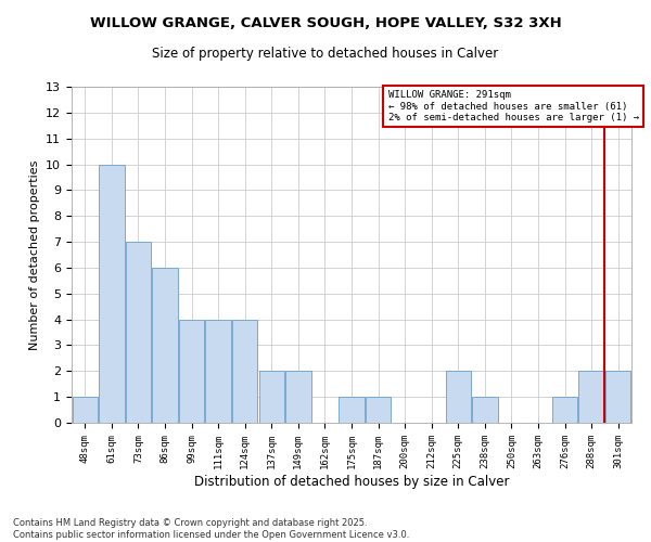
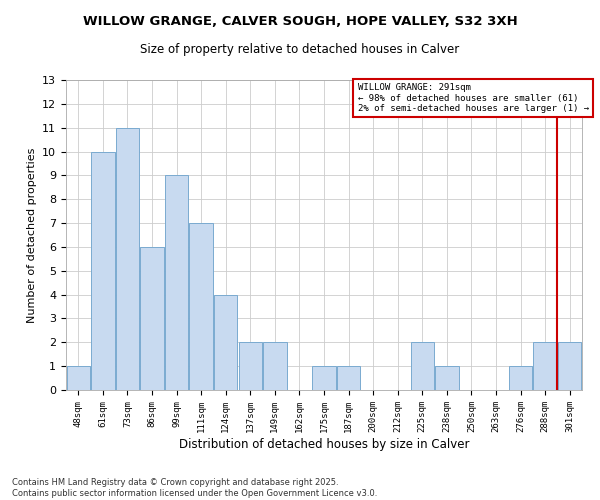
73sqm: 7 -> 11
99sqm: 4 -> 9
111sqm: 4 -> 7
